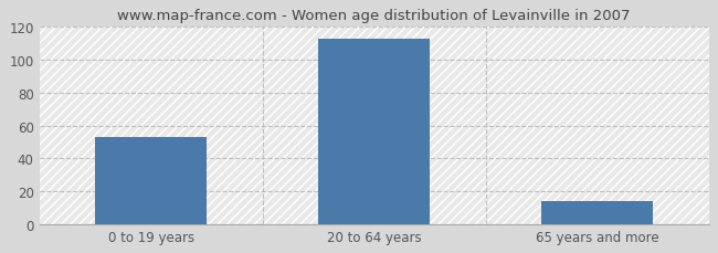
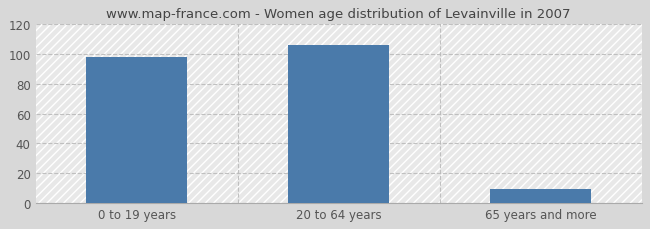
0 to 19 years: 53 -> 98
20 to 64 years: 113 -> 106
65 years and more: 14 -> 9
